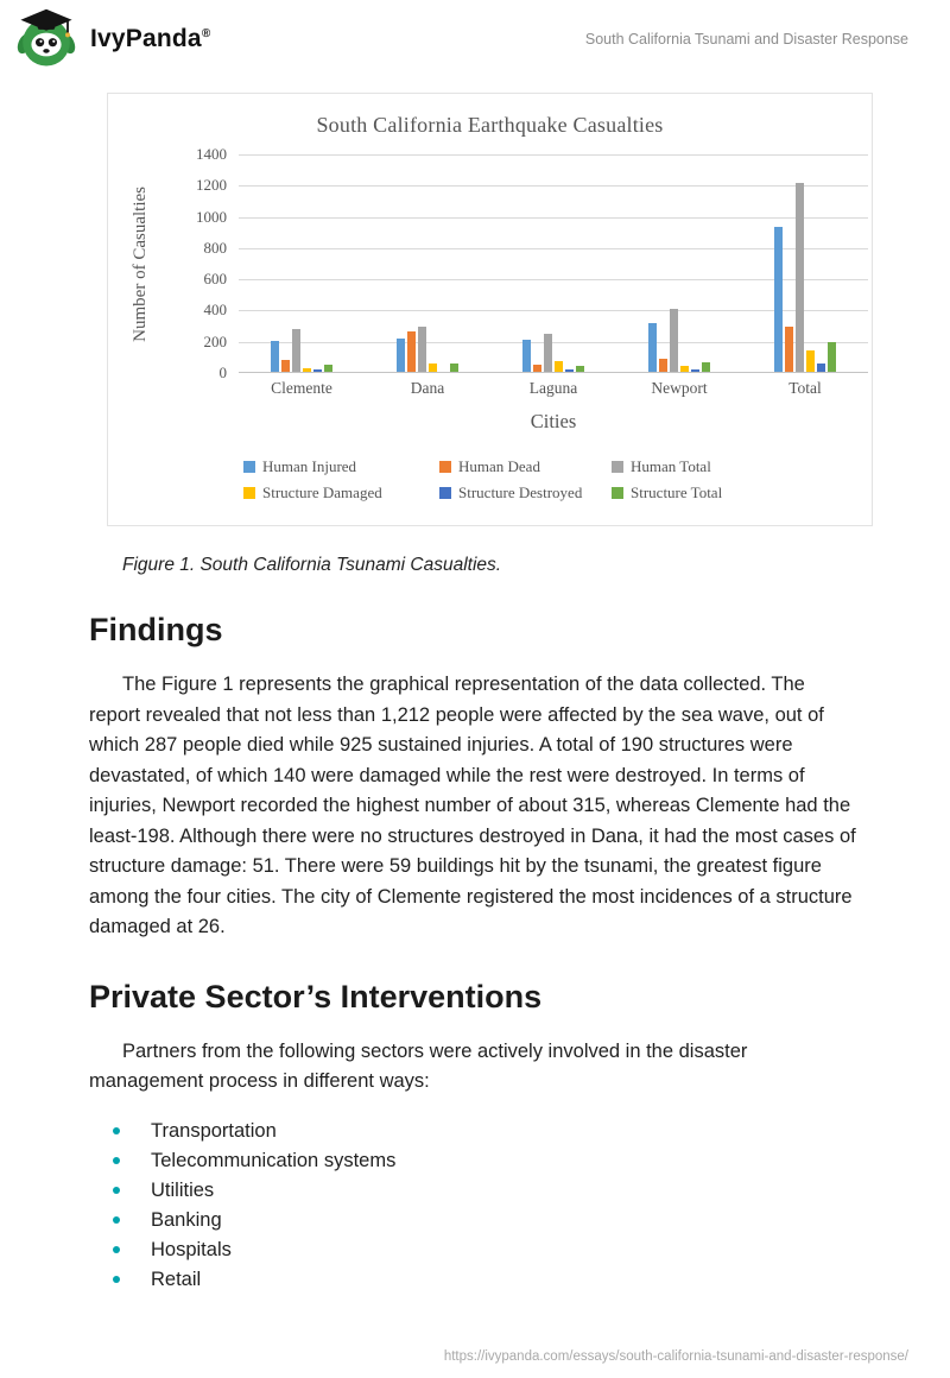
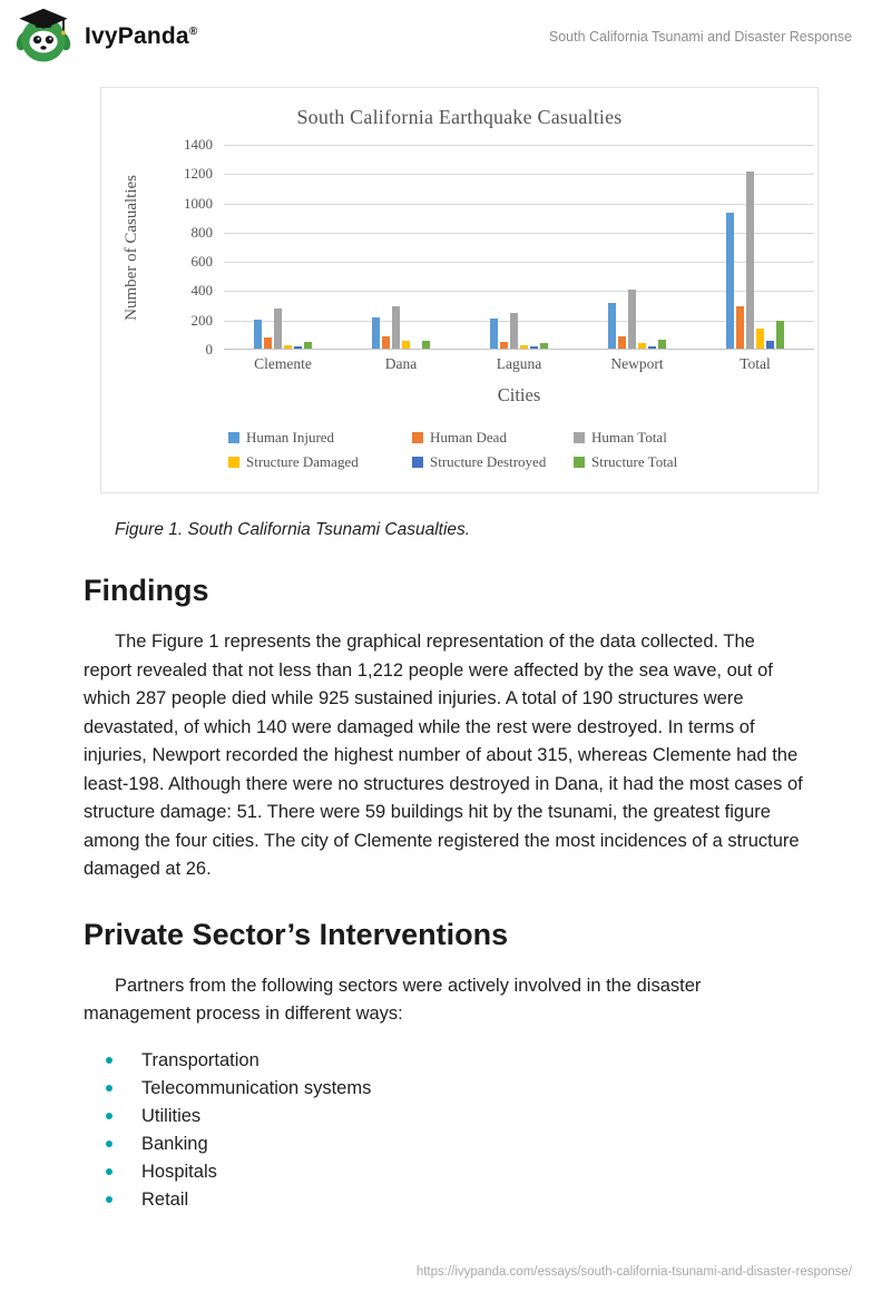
Human Dead/Dana: 260 -> 80
Structure Damaged/Laguna: 70 -> 20
